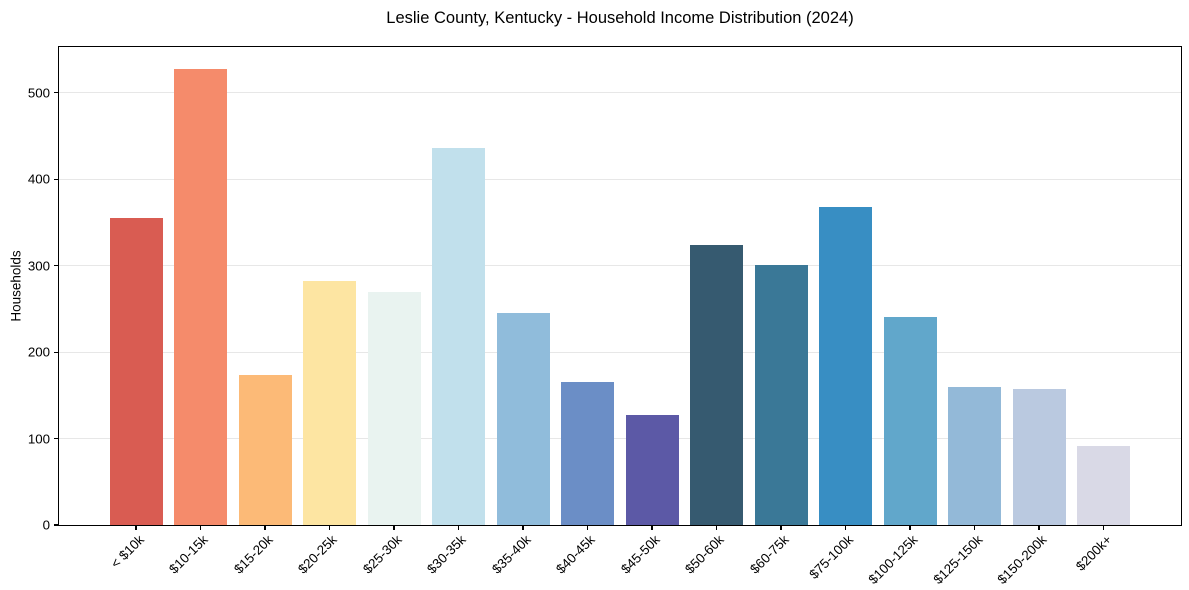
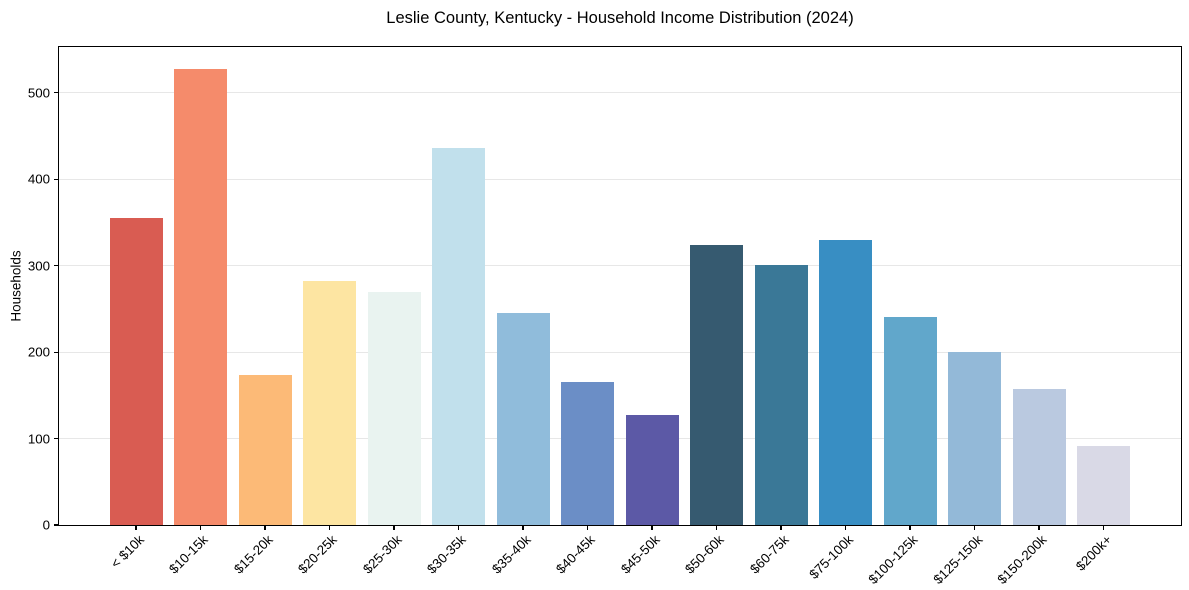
$75-100k: 370 -> 330
$125-150k: 160 -> 200
